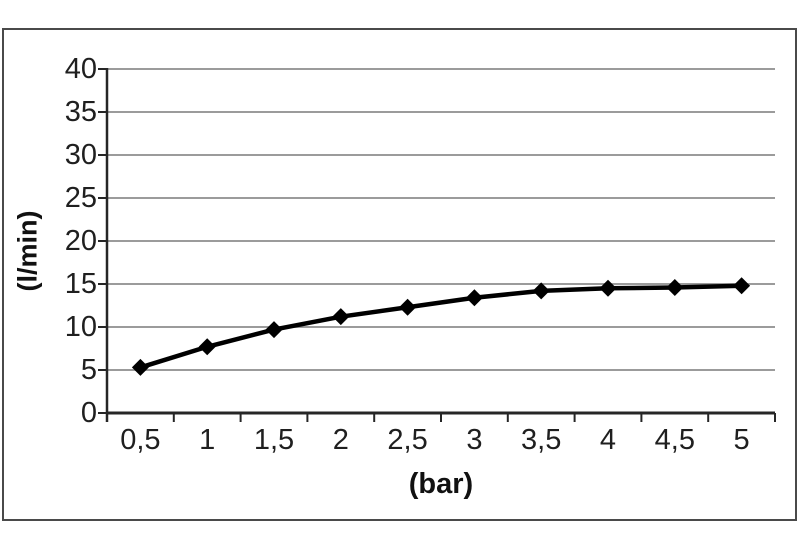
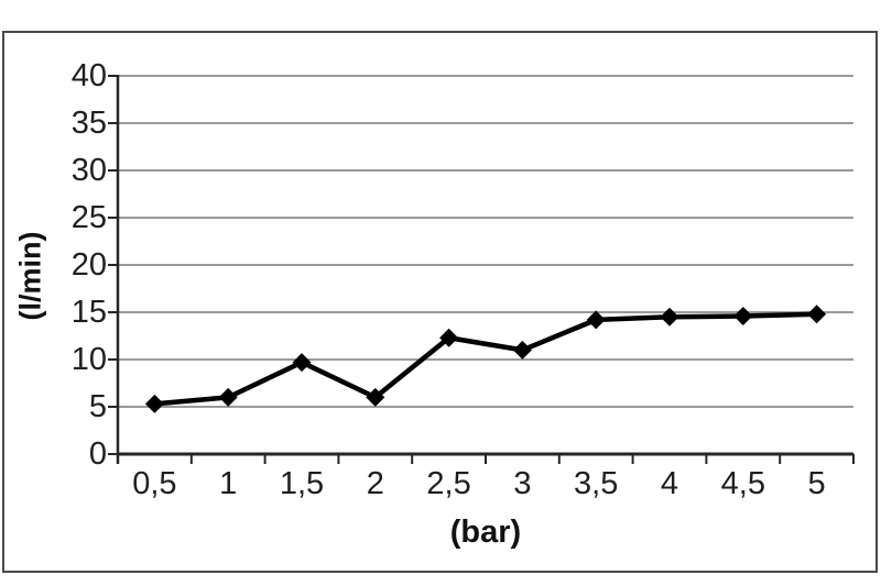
1: 8 -> 6
2: 11 -> 6
3: 13 -> 11
